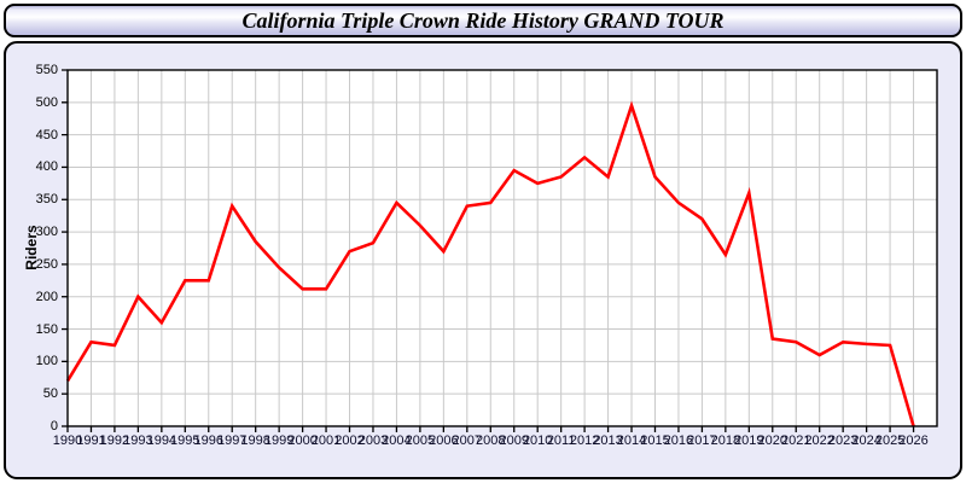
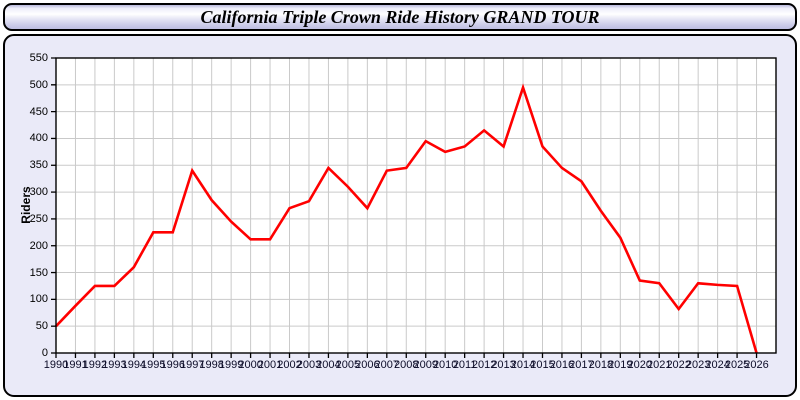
1990: 70 -> 50
1991: 130 -> 90
1993: 200 -> 120
2019: 360 -> 220
2022: 110 -> 80
